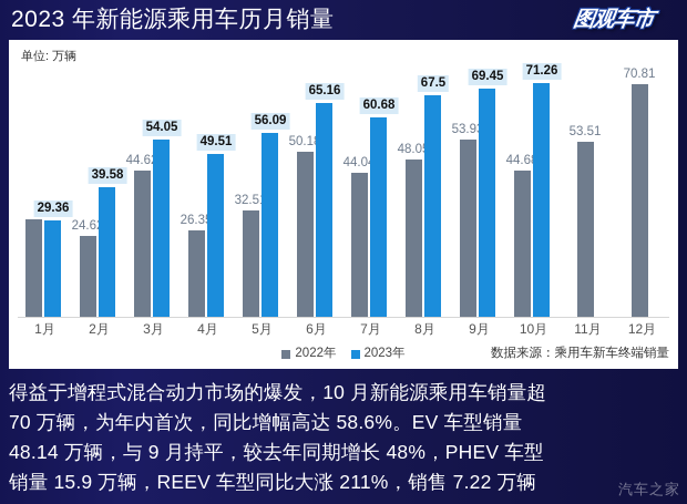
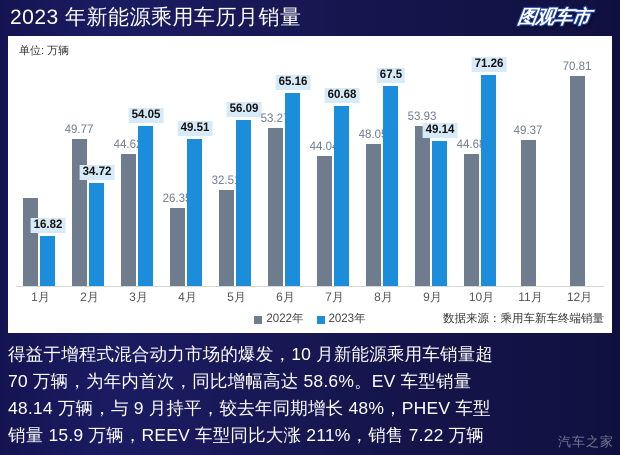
2023年/1月: 29.36 -> 16.82
2022年/2月: 24.62 -> 49.77
2023年/2月: 39.58 -> 34.72
2022年/6月: 50.18 -> 53.27
2023年/9月: 69.45 -> 49.14
2022年/11月: 53.51 -> 49.37
